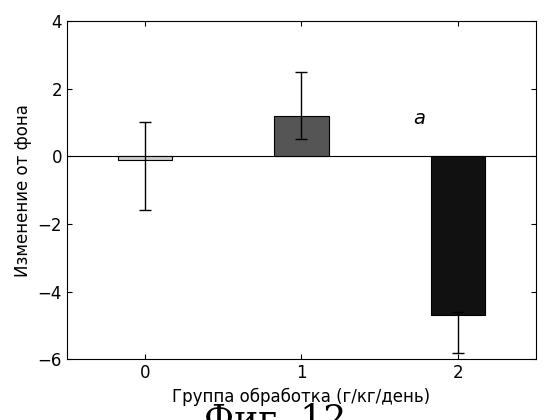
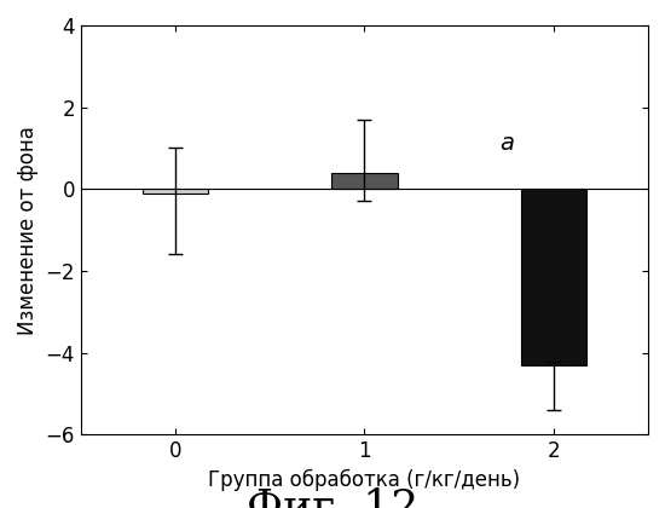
1: 1.2 -> 0.4
2: -4.7 -> -4.3
